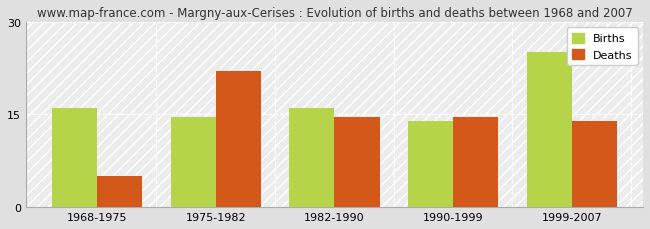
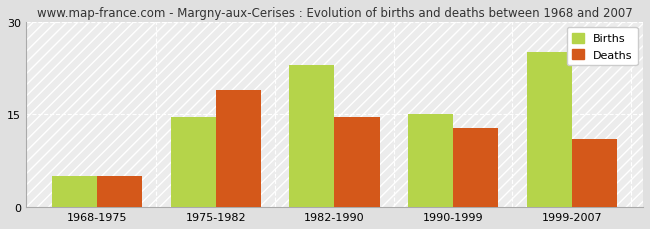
Births/1968-1975: 16.0 -> 5.0
Deaths/1975-1982: 22.0 -> 19.0
Births/1982-1990: 16.0 -> 23.0
Births/1990-1999: 14.0 -> 15.0
Deaths/1990-1999: 14.5 -> 12.8
Deaths/1999-2007: 14.0 -> 11.0
